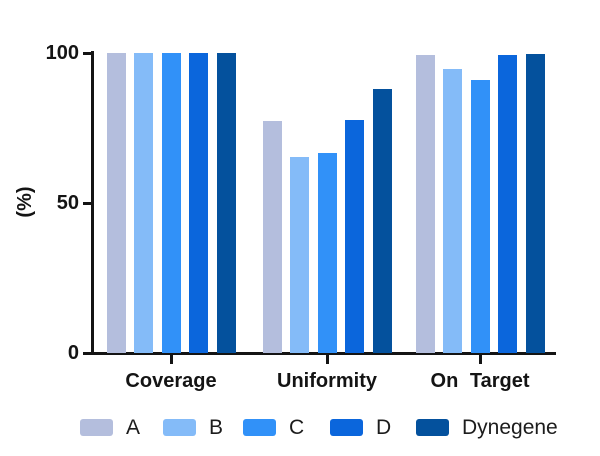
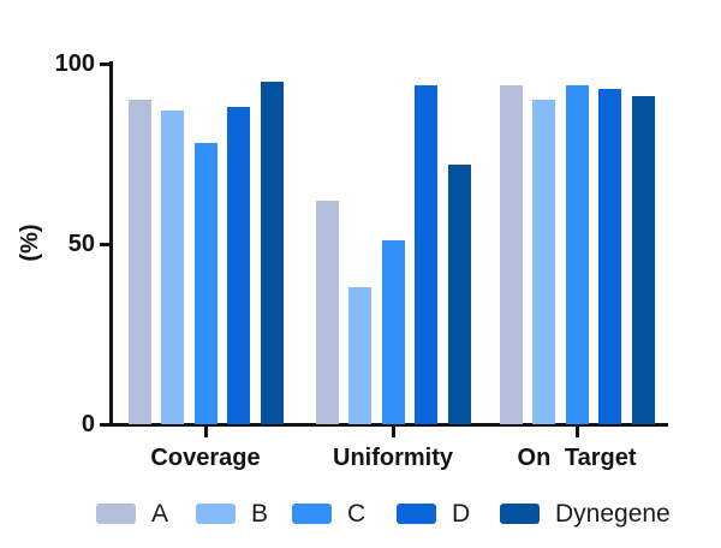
A/Coverage: 100 -> 90
B/Coverage: 100 -> 87
C/Coverage: 100 -> 78
D/Coverage: 100 -> 88
Dynegene/Coverage: 100 -> 95
A/Uniformity: 77 -> 62
B/Uniformity: 65 -> 38
C/Uniformity: 67 -> 51
D/Uniformity: 78 -> 94
Dynegene/Uniformity: 88 -> 72
A/On Target: 99 -> 94
B/On Target: 95 -> 90
C/On Target: 91 -> 94
D/On Target: 99 -> 93
Dynegene/On Target: 100 -> 91
